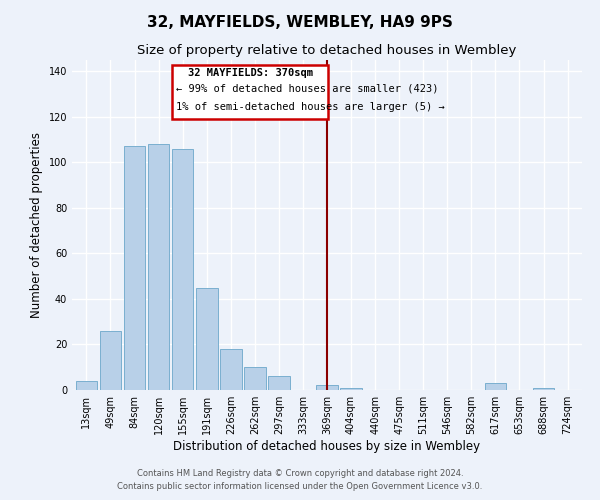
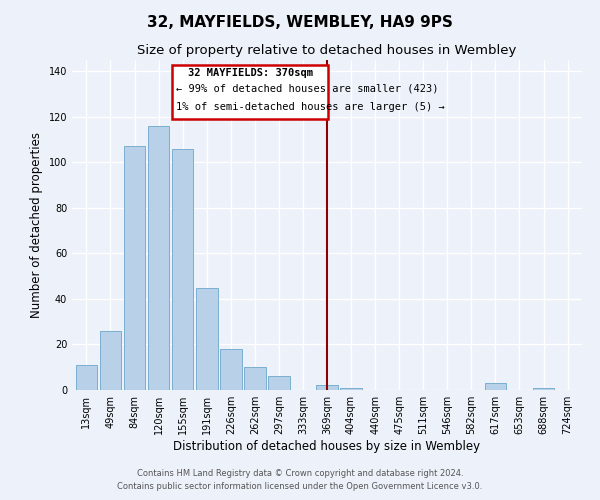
13sqm: 4 -> 11
120sqm: 108 -> 116
